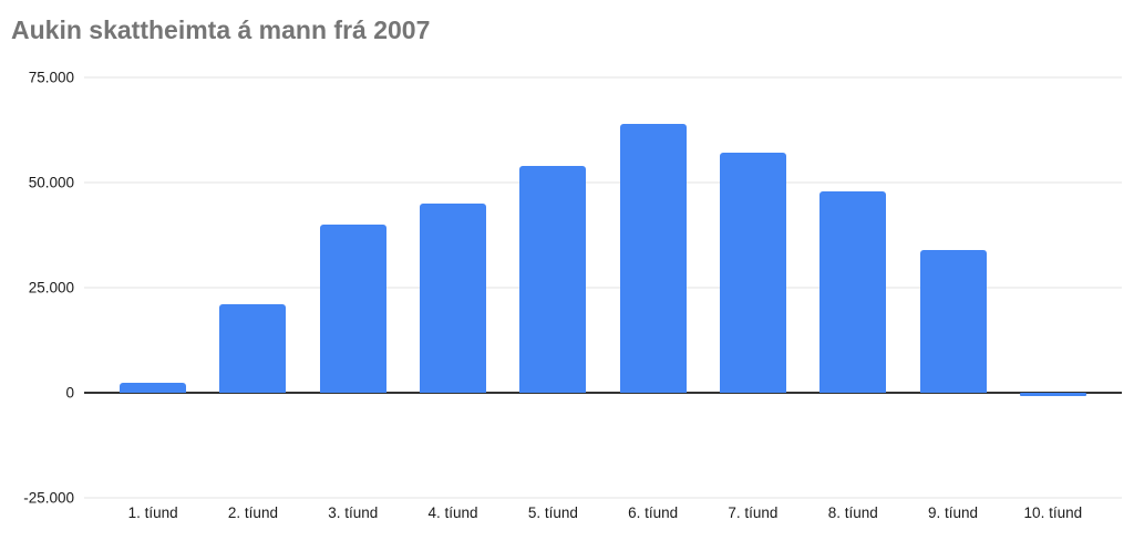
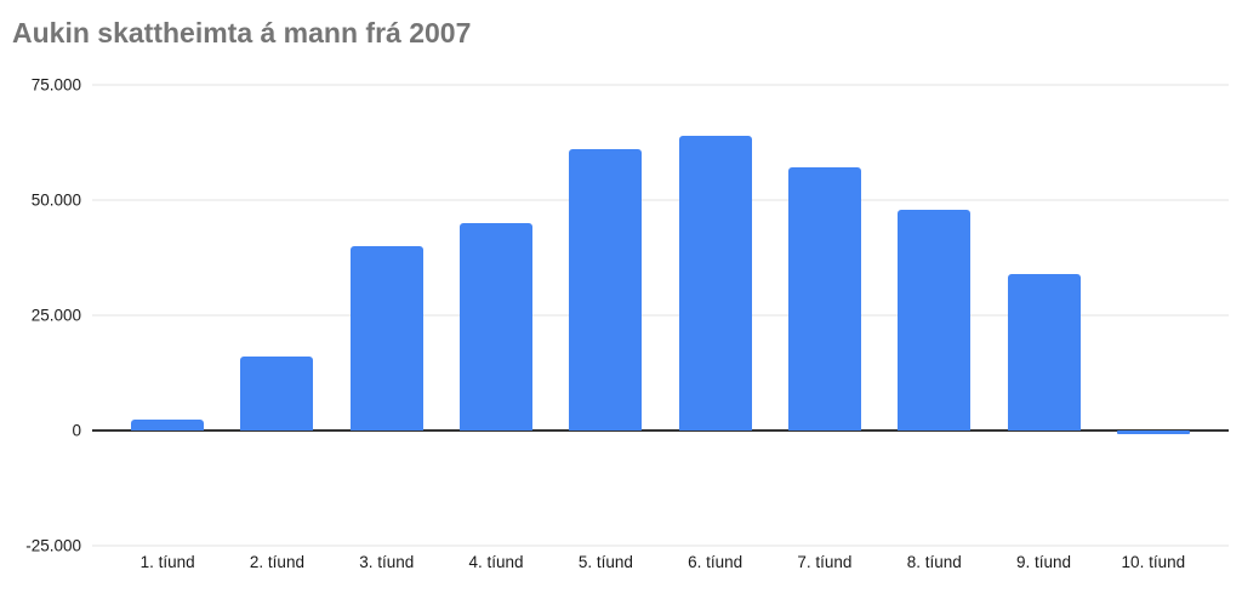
2. tíund: 21000 -> 16000
5. tíund: 54000 -> 61000
